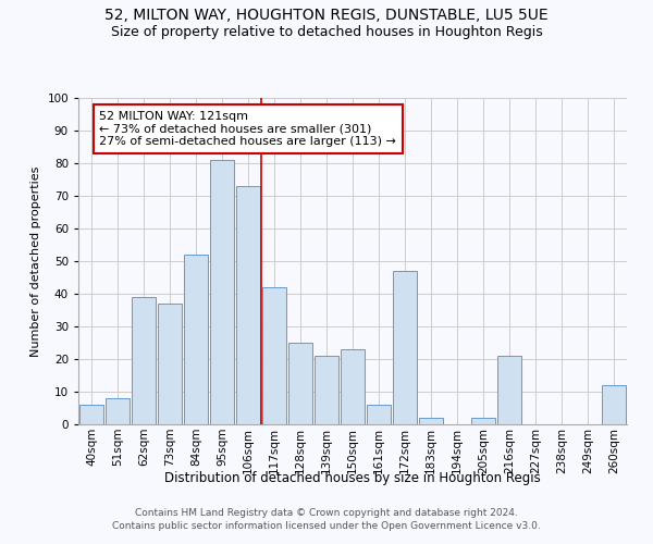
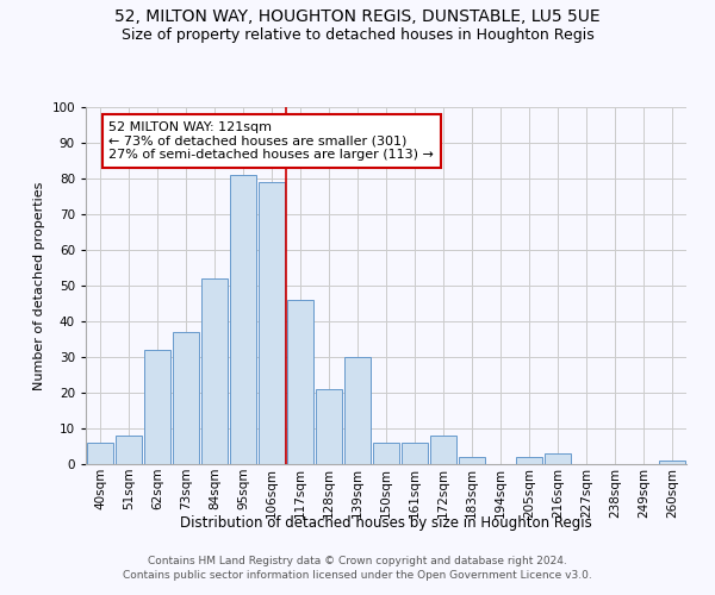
62sqm: 39 -> 32
106sqm: 73 -> 79
117sqm: 42 -> 46
128sqm: 25 -> 21
139sqm: 21 -> 30
150sqm: 23 -> 6
172sqm: 47 -> 8
216sqm: 21 -> 3
260sqm: 12 -> 1
